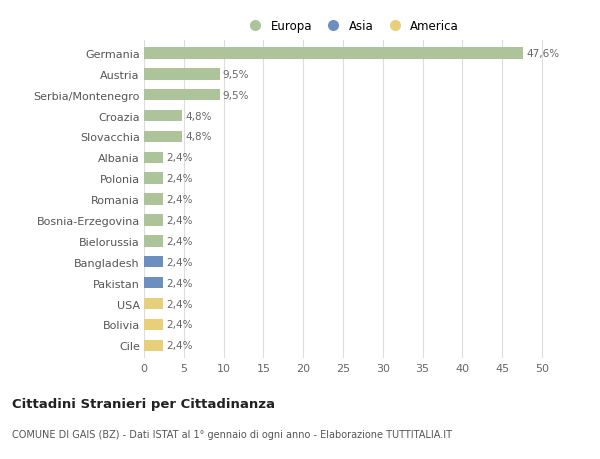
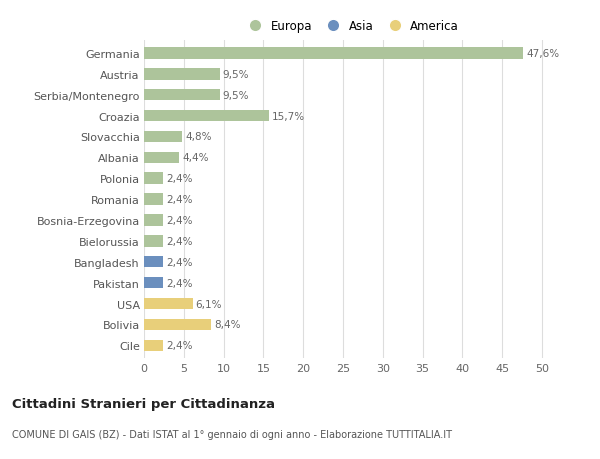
Croazia: 4,8% -> 15,7%
Albania: 2,4% -> 4,4%
USA: 2,4% -> 6,1%
Bolivia: 2,4% -> 8,4%
